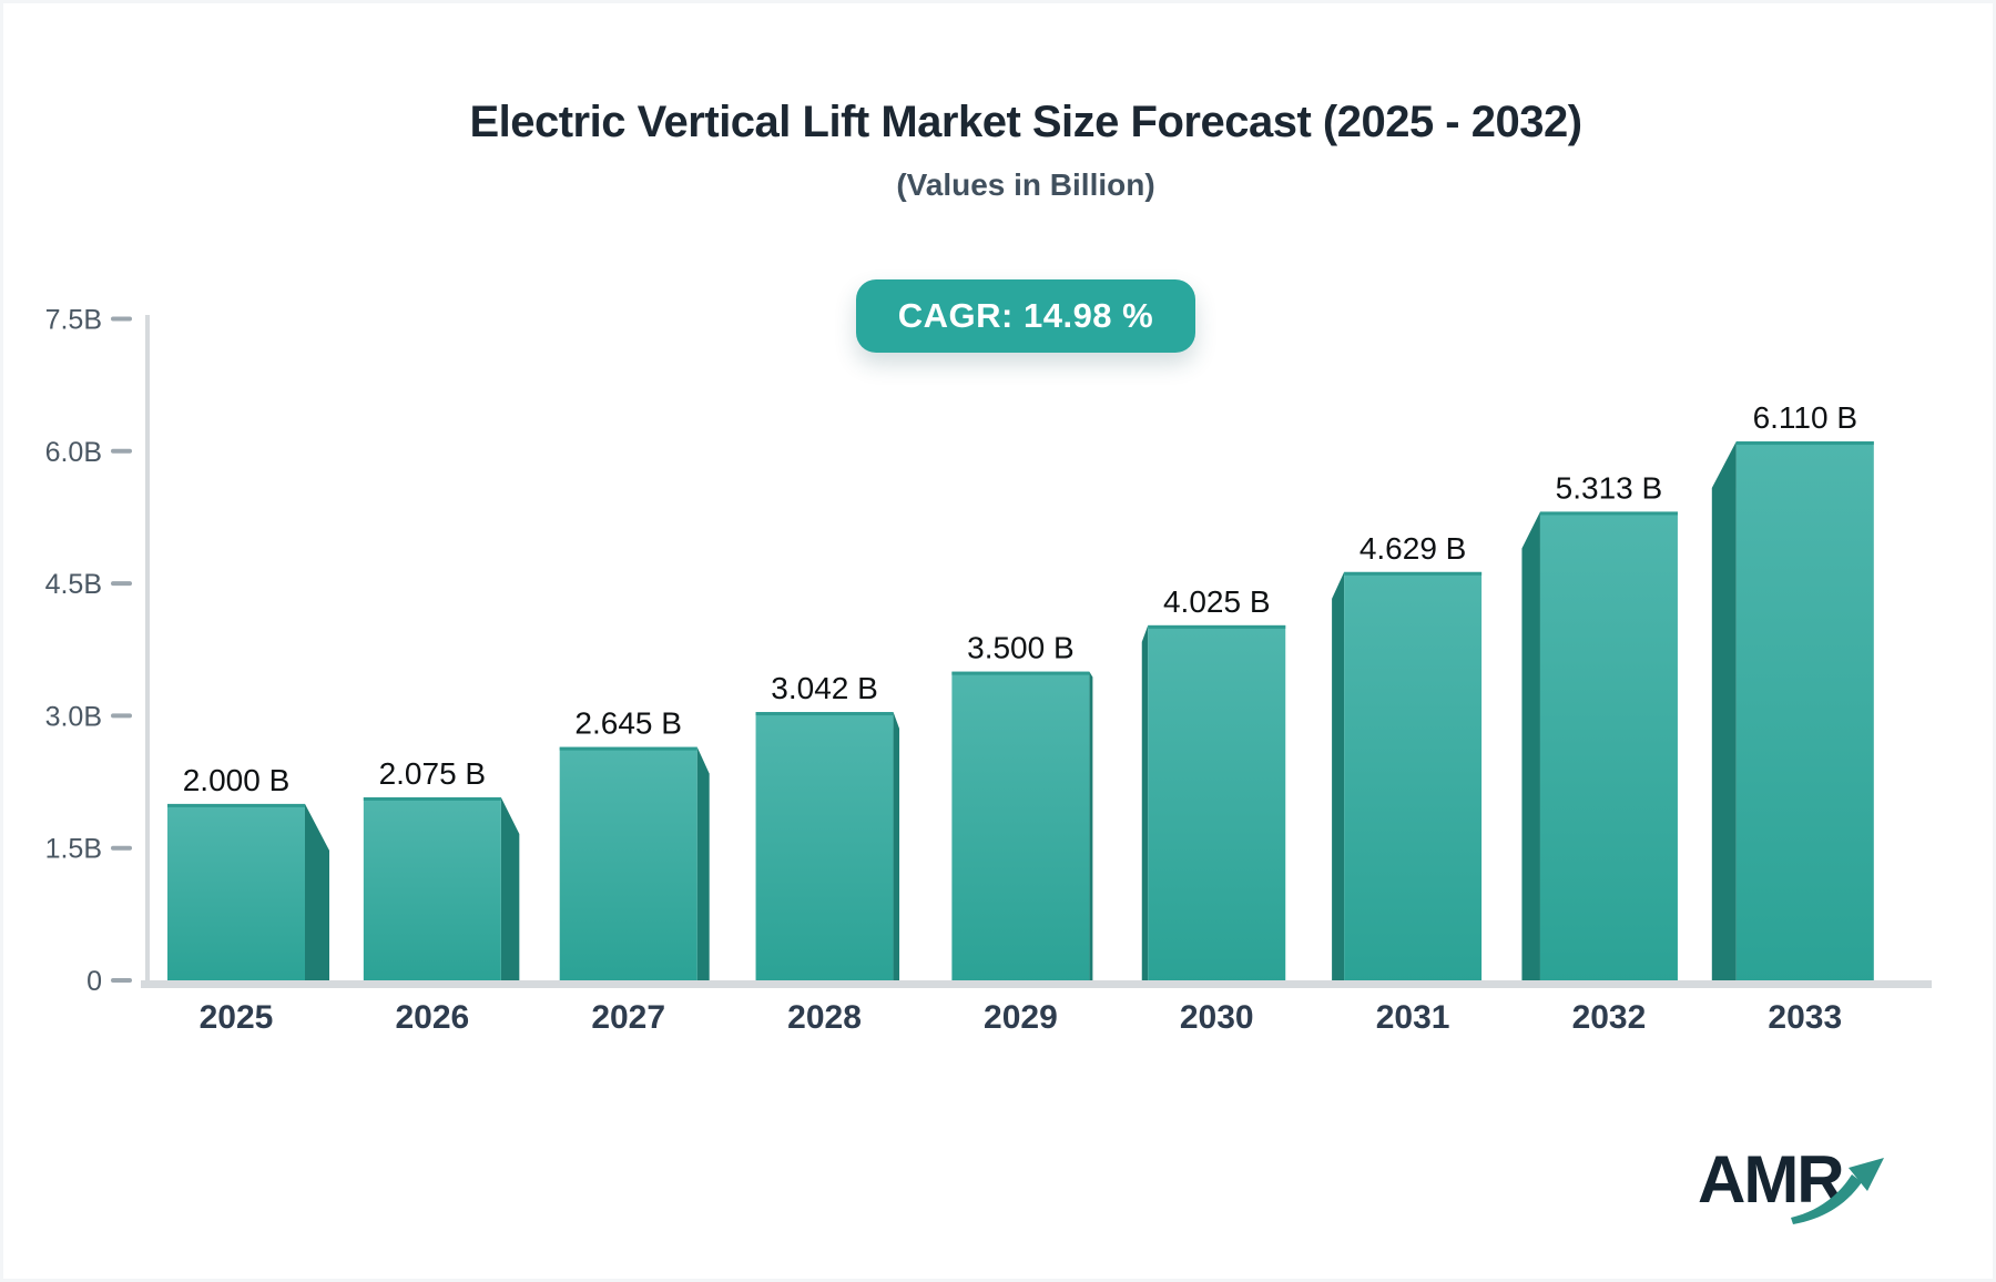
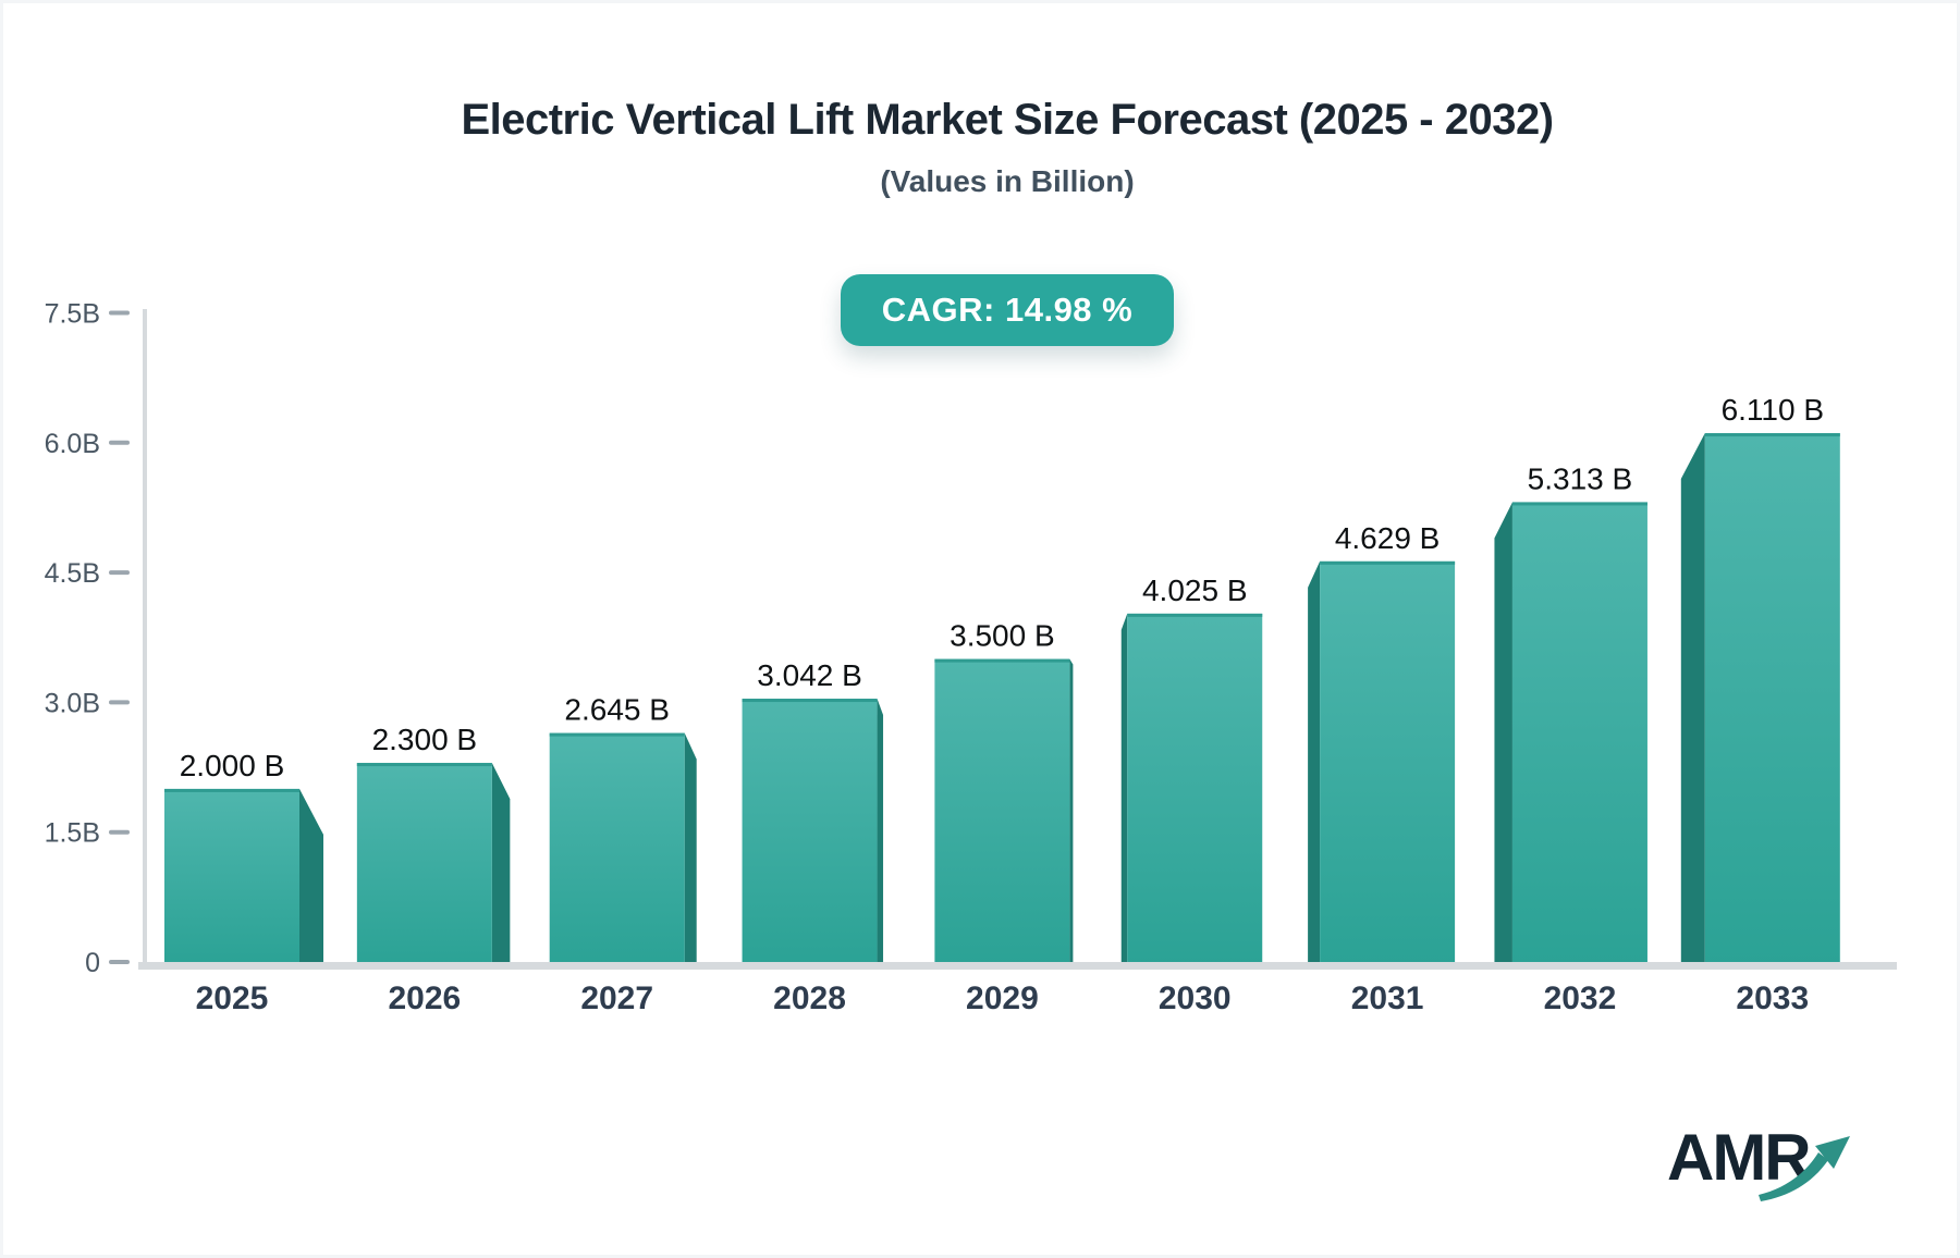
2026: 2.075 -> 2.300
